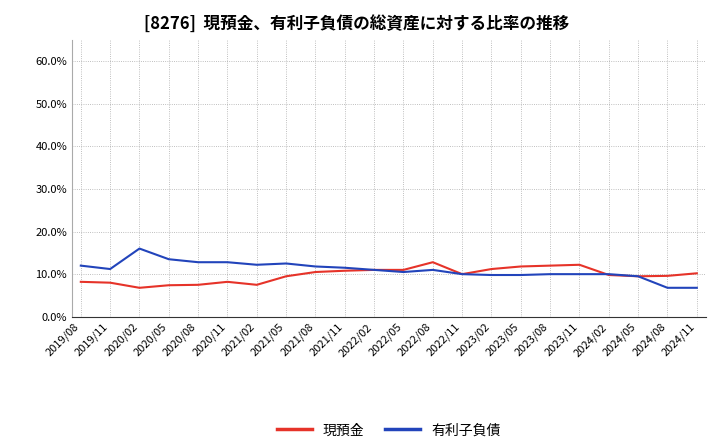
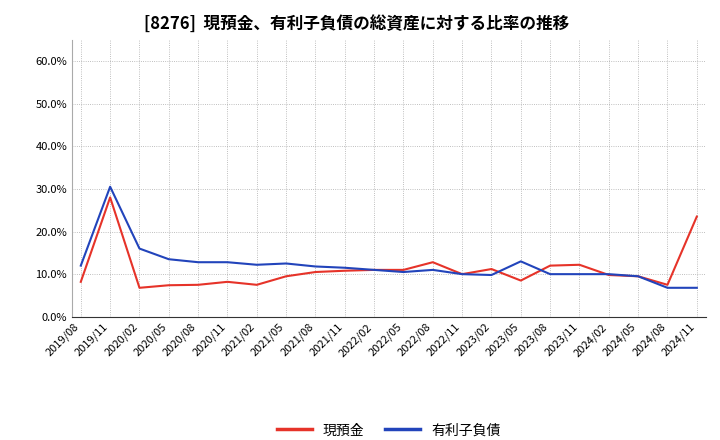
現預金/2019/11: 8.0% -> 28.0%
有利子負債/2019/11: 11.2% -> 30.5%
現預金/2023/05: 11.8% -> 8.5%
有利子負債/2023/05: 9.8% -> 13.0%
現預金/2024/08: 9.6% -> 7.5%
現預金/2024/11: 10.2% -> 23.5%
